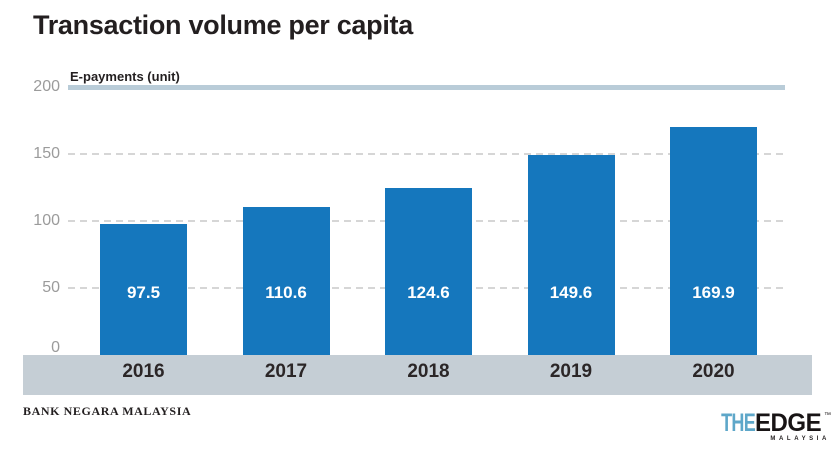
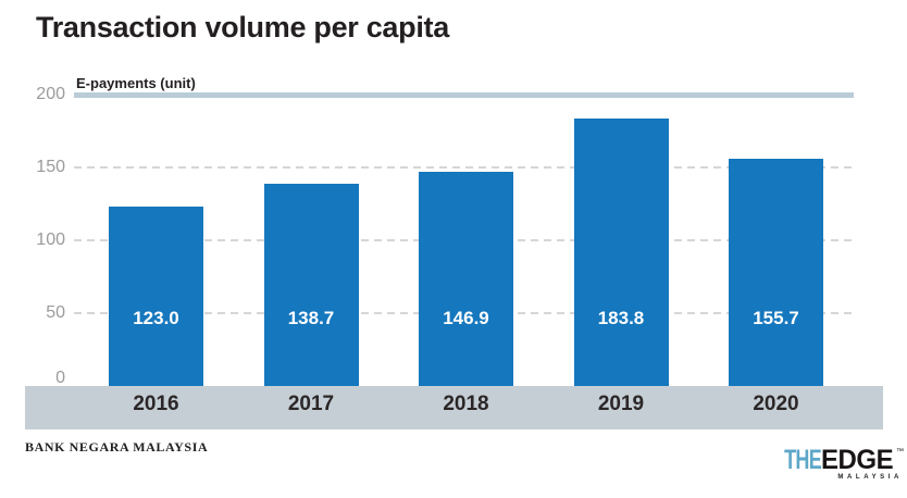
2016: 97.5 -> 123.0
2017: 110.6 -> 138.7
2018: 124.6 -> 146.9
2019: 149.6 -> 183.8
2020: 169.9 -> 155.7
